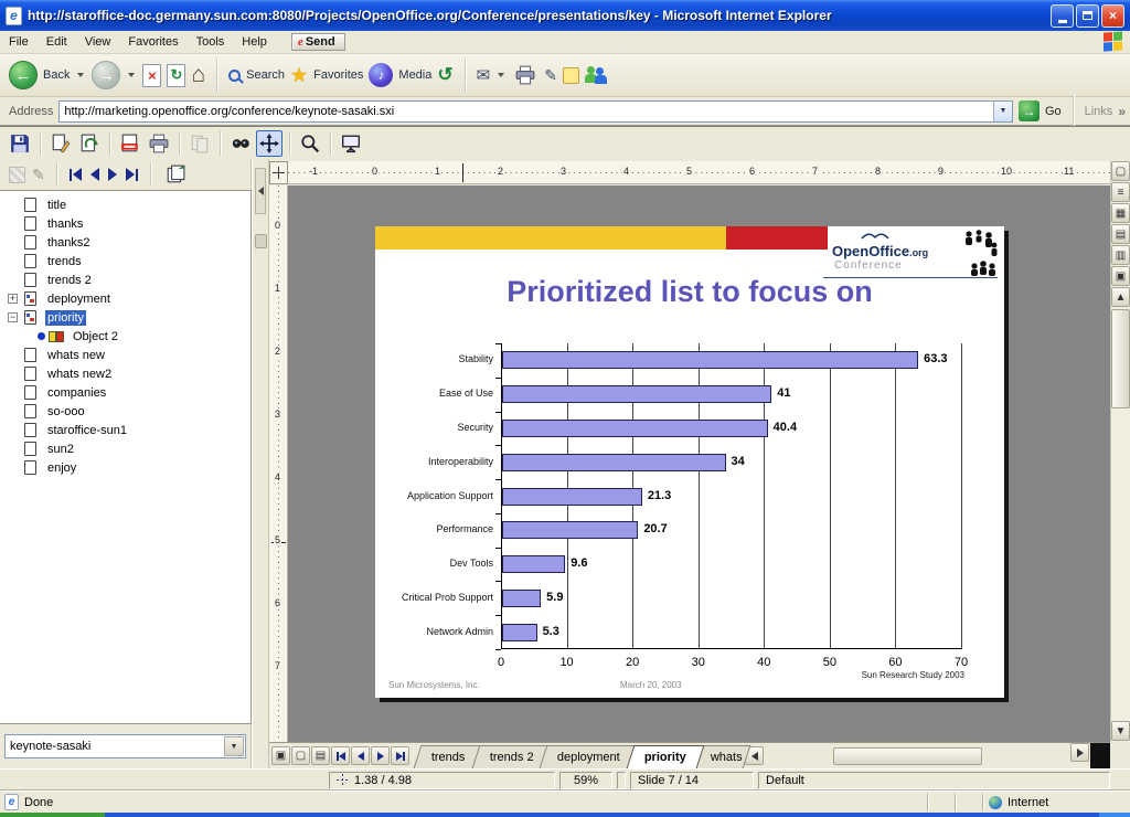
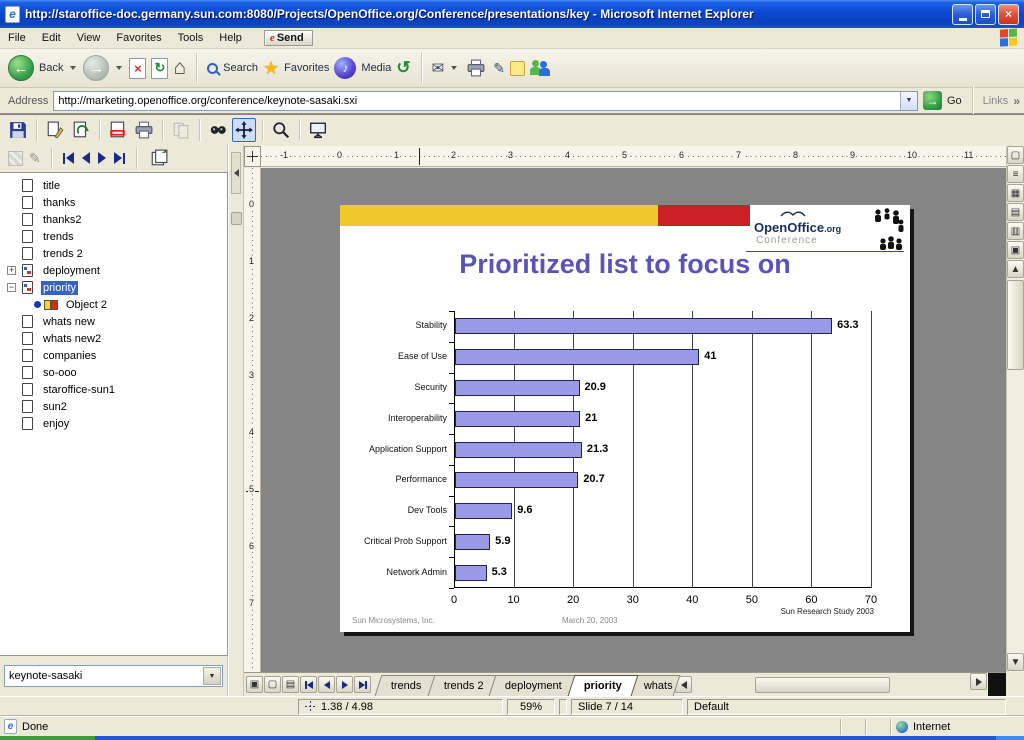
Security: 40.4 -> 20.9
Interoperability: 34 -> 21
